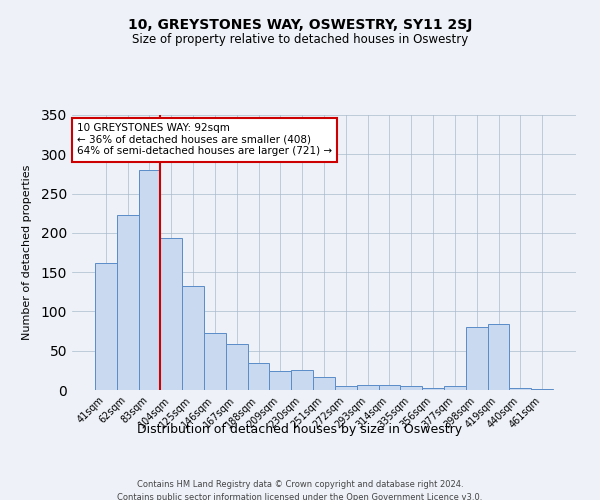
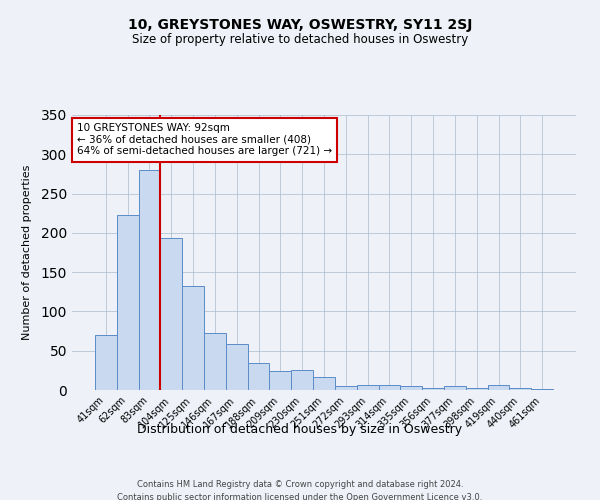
41sqm: 162 -> 70
398sqm: 80 -> 2
419sqm: 84 -> 6
